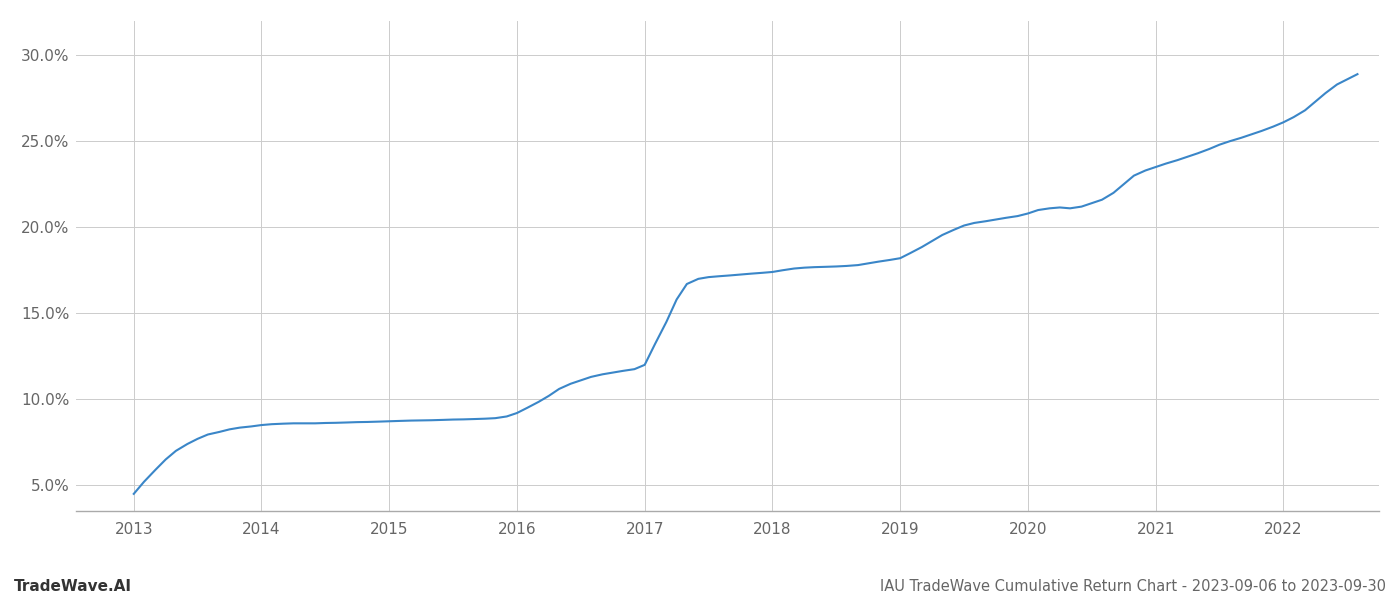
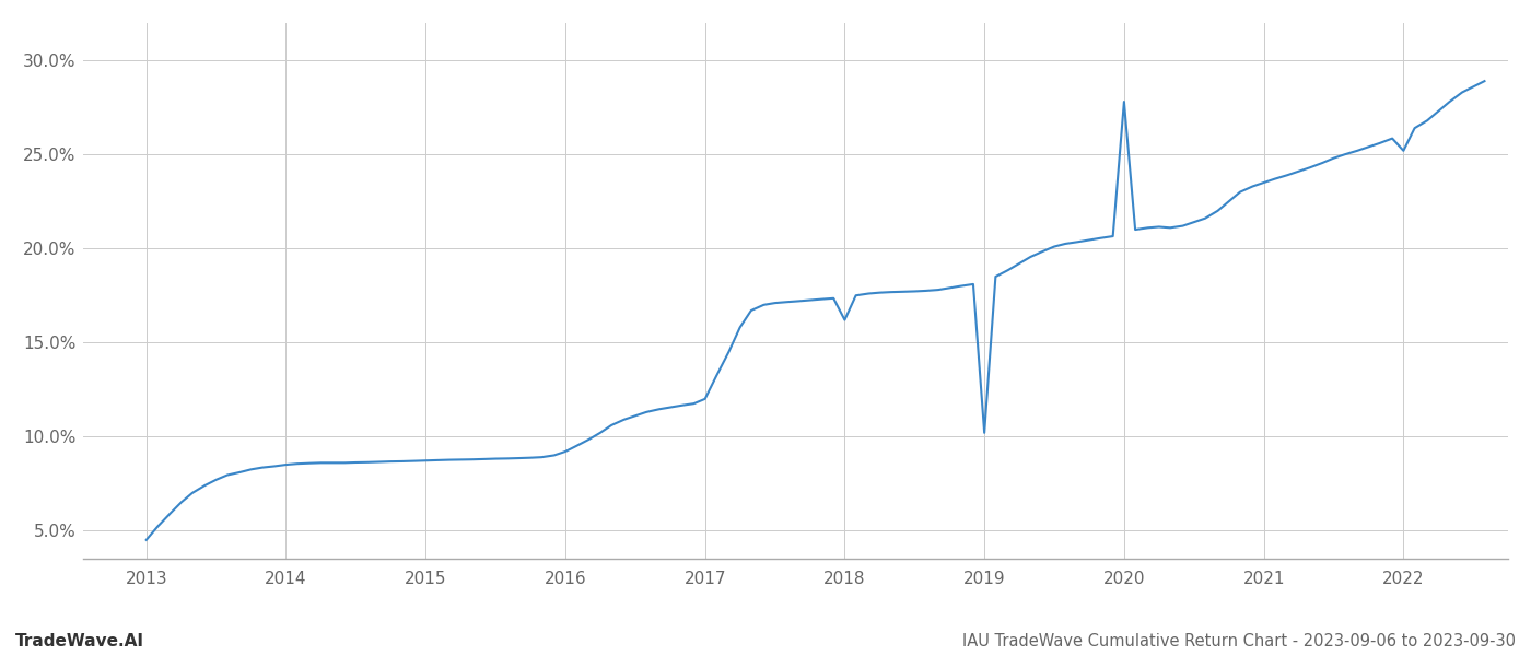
2018: 17.4% -> 16.2%
2019: 18.2% -> 10.2%
2020: 20.8% -> 27.8%
2022: 26.1% -> 25.2%
